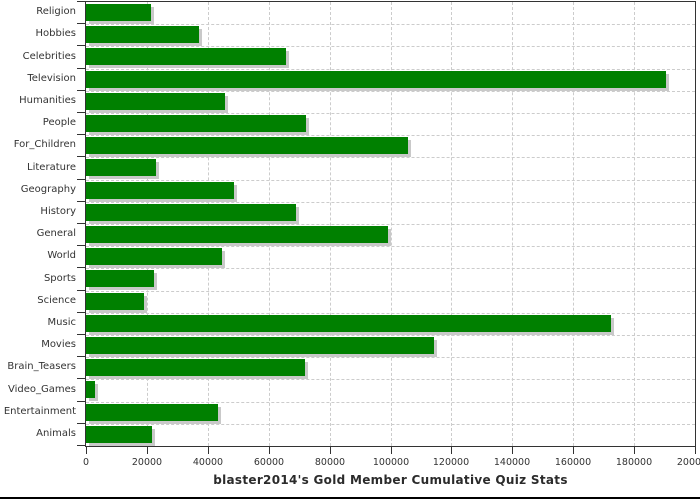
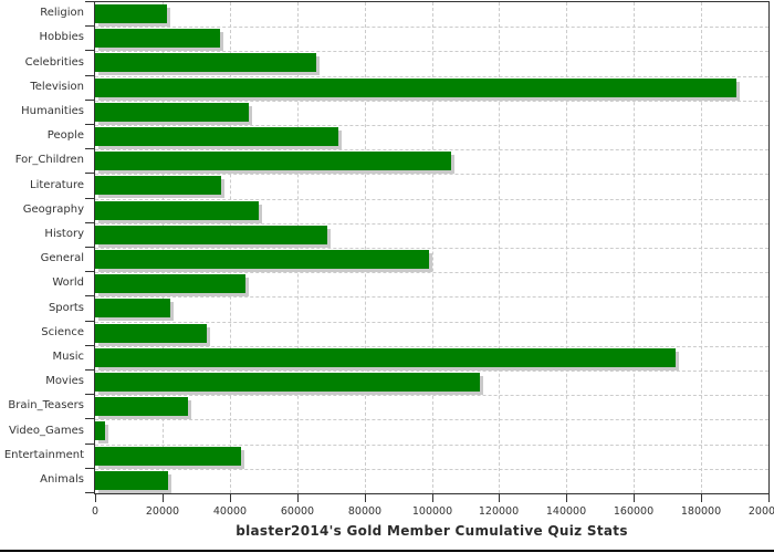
Literature: 23000 -> 37000
Science: 19000 -> 33000
Brain_Teasers: 72000 -> 28000
